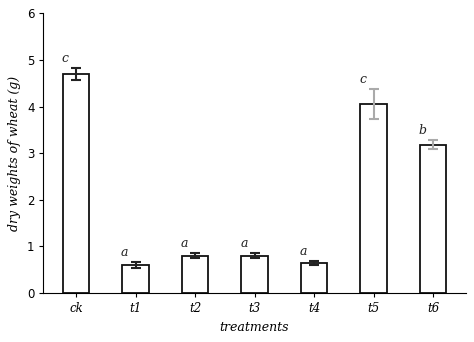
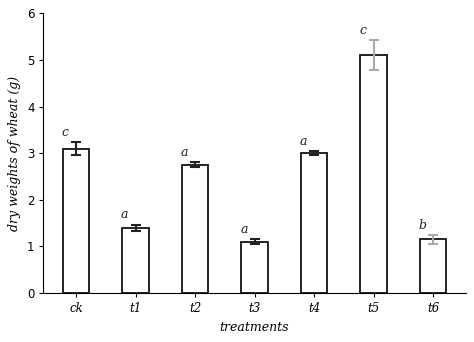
ck: 4.70 -> 3.10
t1: 0.60 -> 1.40
t2: 0.80 -> 2.75
t3: 0.80 -> 1.10
t4: 0.65 -> 3.00
t5: 4.05 -> 5.10
t6: 3.18 -> 1.15
